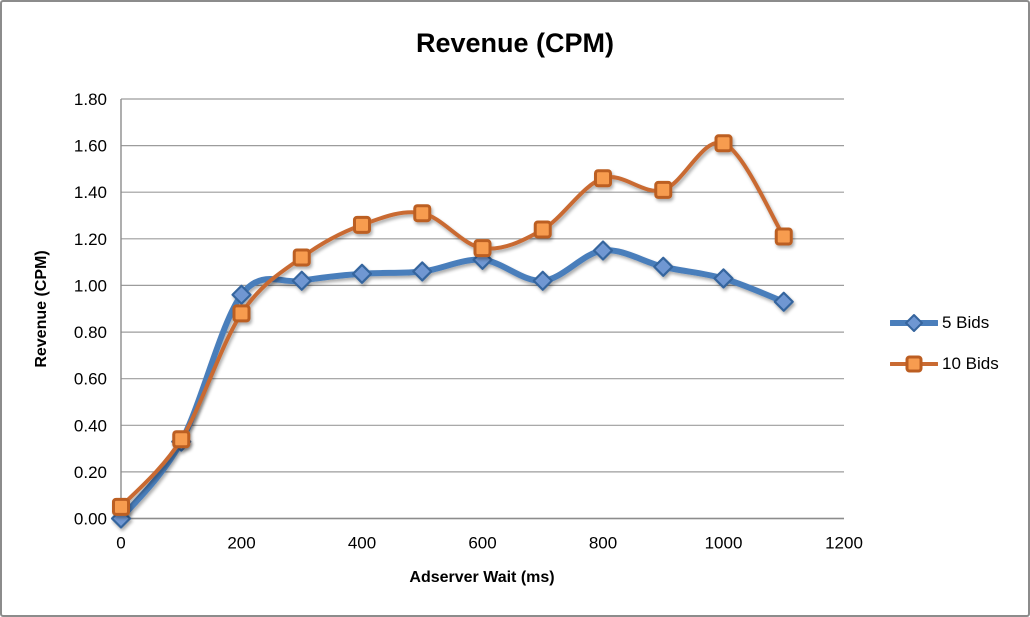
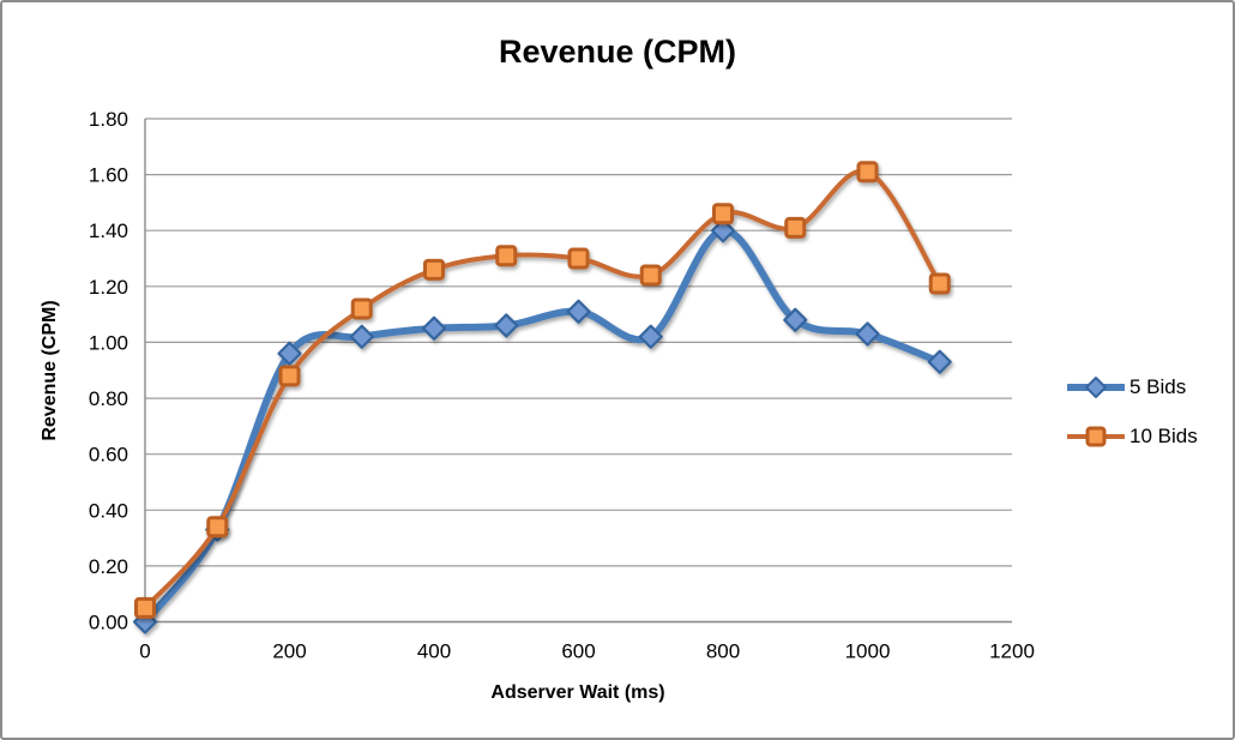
10 Bids/600: 1.16 -> 1.30
5 Bids/800: 1.15 -> 1.40
